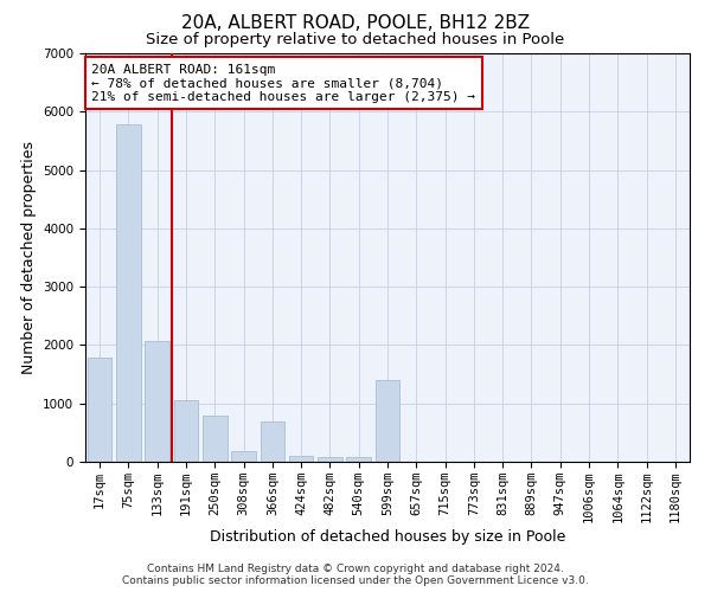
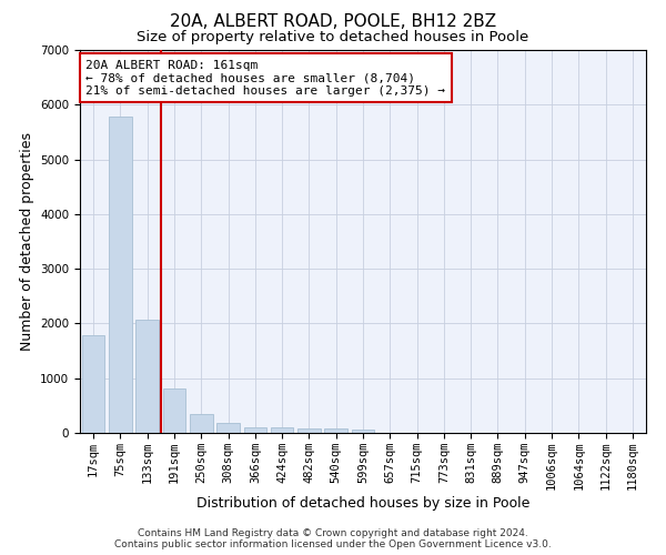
191sqm: 1050 -> 820
250sqm: 800 -> 340
366sqm: 700 -> 110
599sqm: 1400 -> 60
